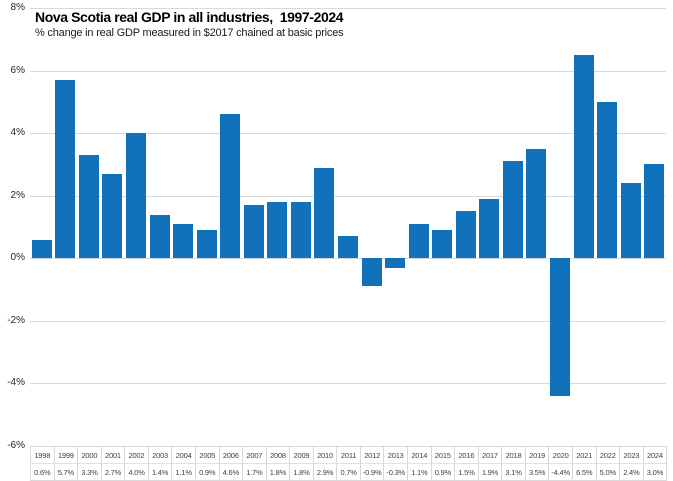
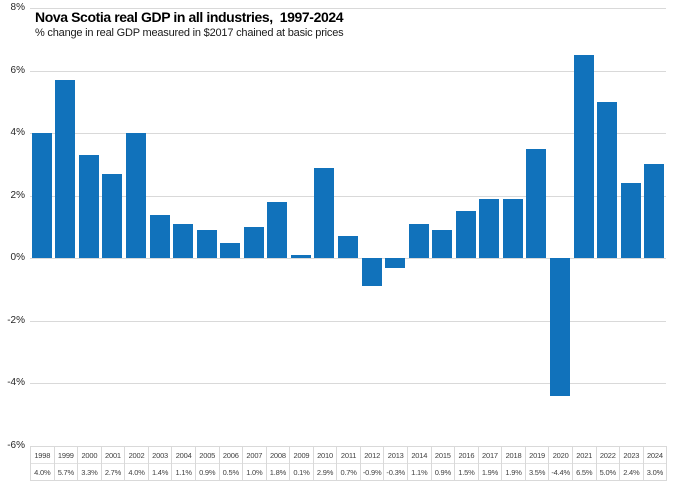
1998: 0.6% -> 4.0%
2006: 4.6% -> 0.5%
2007: 1.7% -> 1.0%
2009: 1.8% -> 0.1%
2018: 3.1% -> 1.9%
